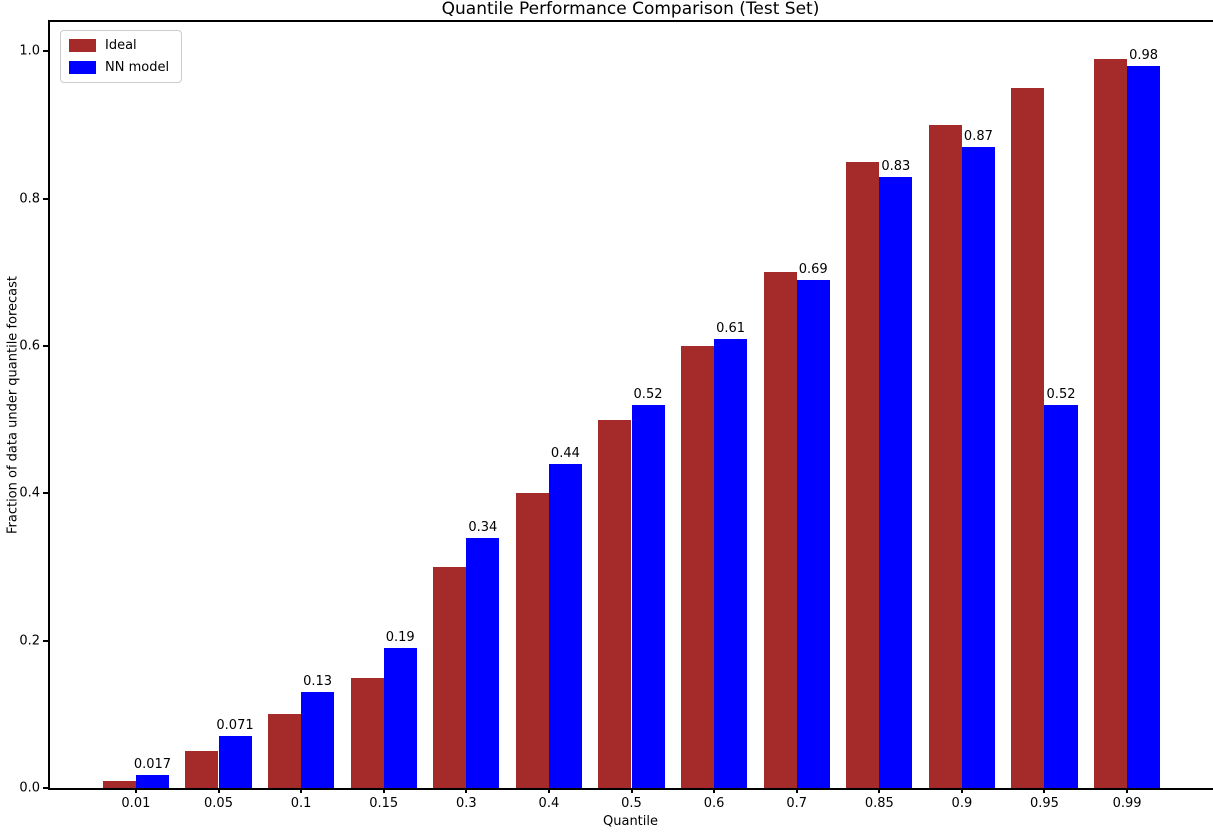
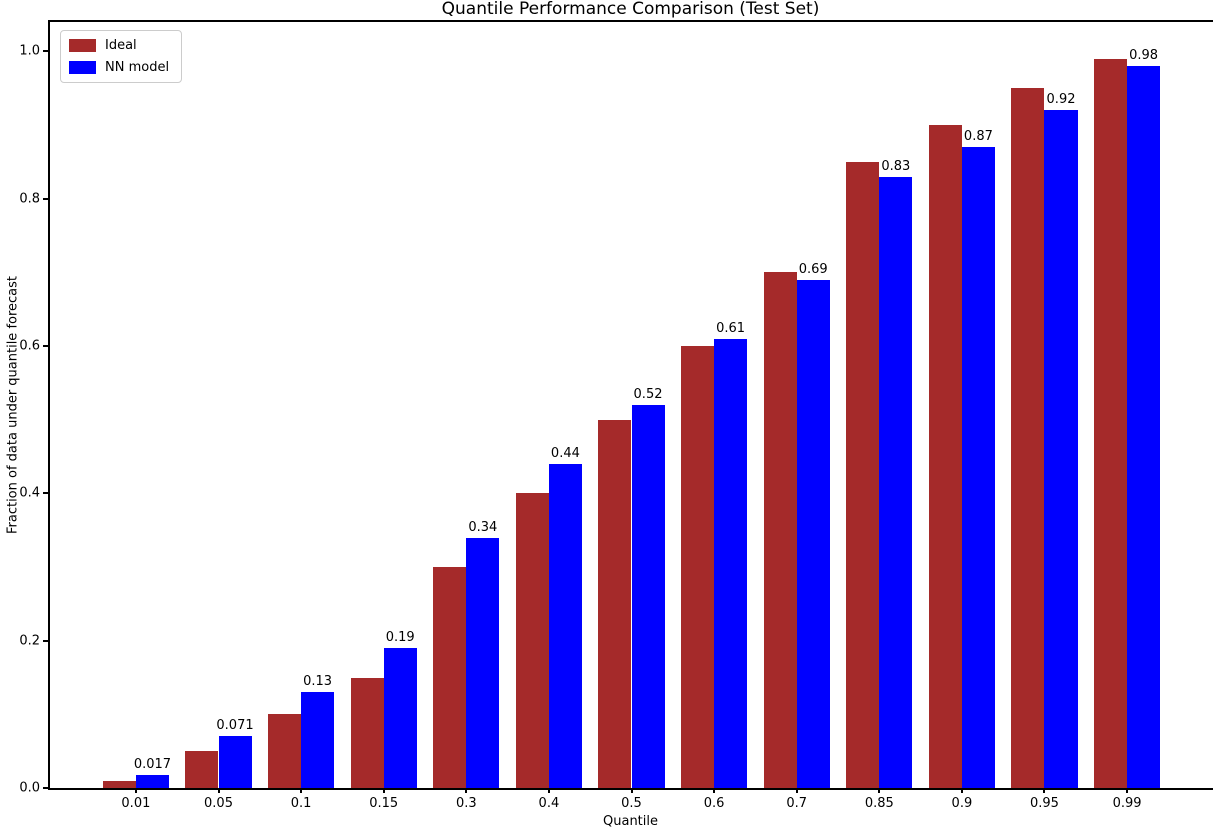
NN model/0.95: 0.52 -> 0.92
